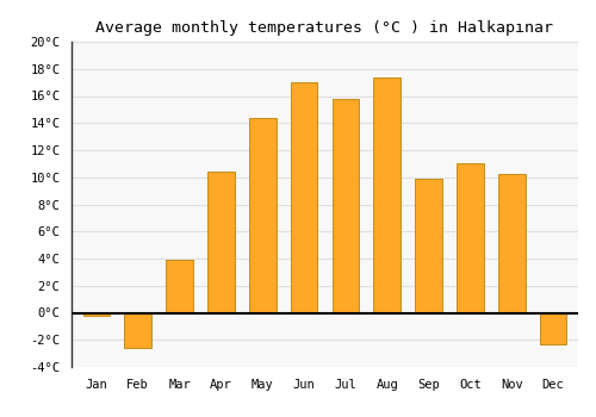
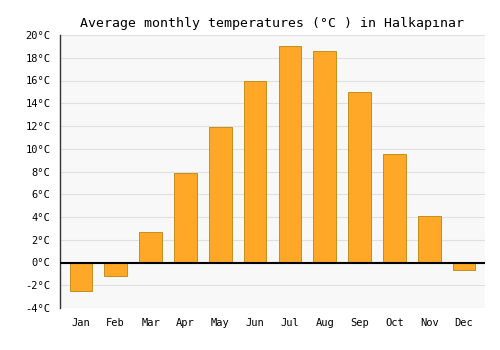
Jan: -0.2°C -> -2.5°C
Feb: -2.6°C -> -1.2°C
Mar: 3.9°C -> 2.7°C
Apr: 10.4°C -> 7.9°C
May: 14.4°C -> 11.9°C
Jun: 17.0°C -> 16.0°C
Jul: 15.8°C -> 19.0°C
Aug: 17.4°C -> 18.6°C
Sep: 9.9°C -> 15.0°C
Oct: 11.0°C -> 9.5°C
Nov: 10.2°C -> 4.1°C
Dec: -2.3°C -> -0.7°C
